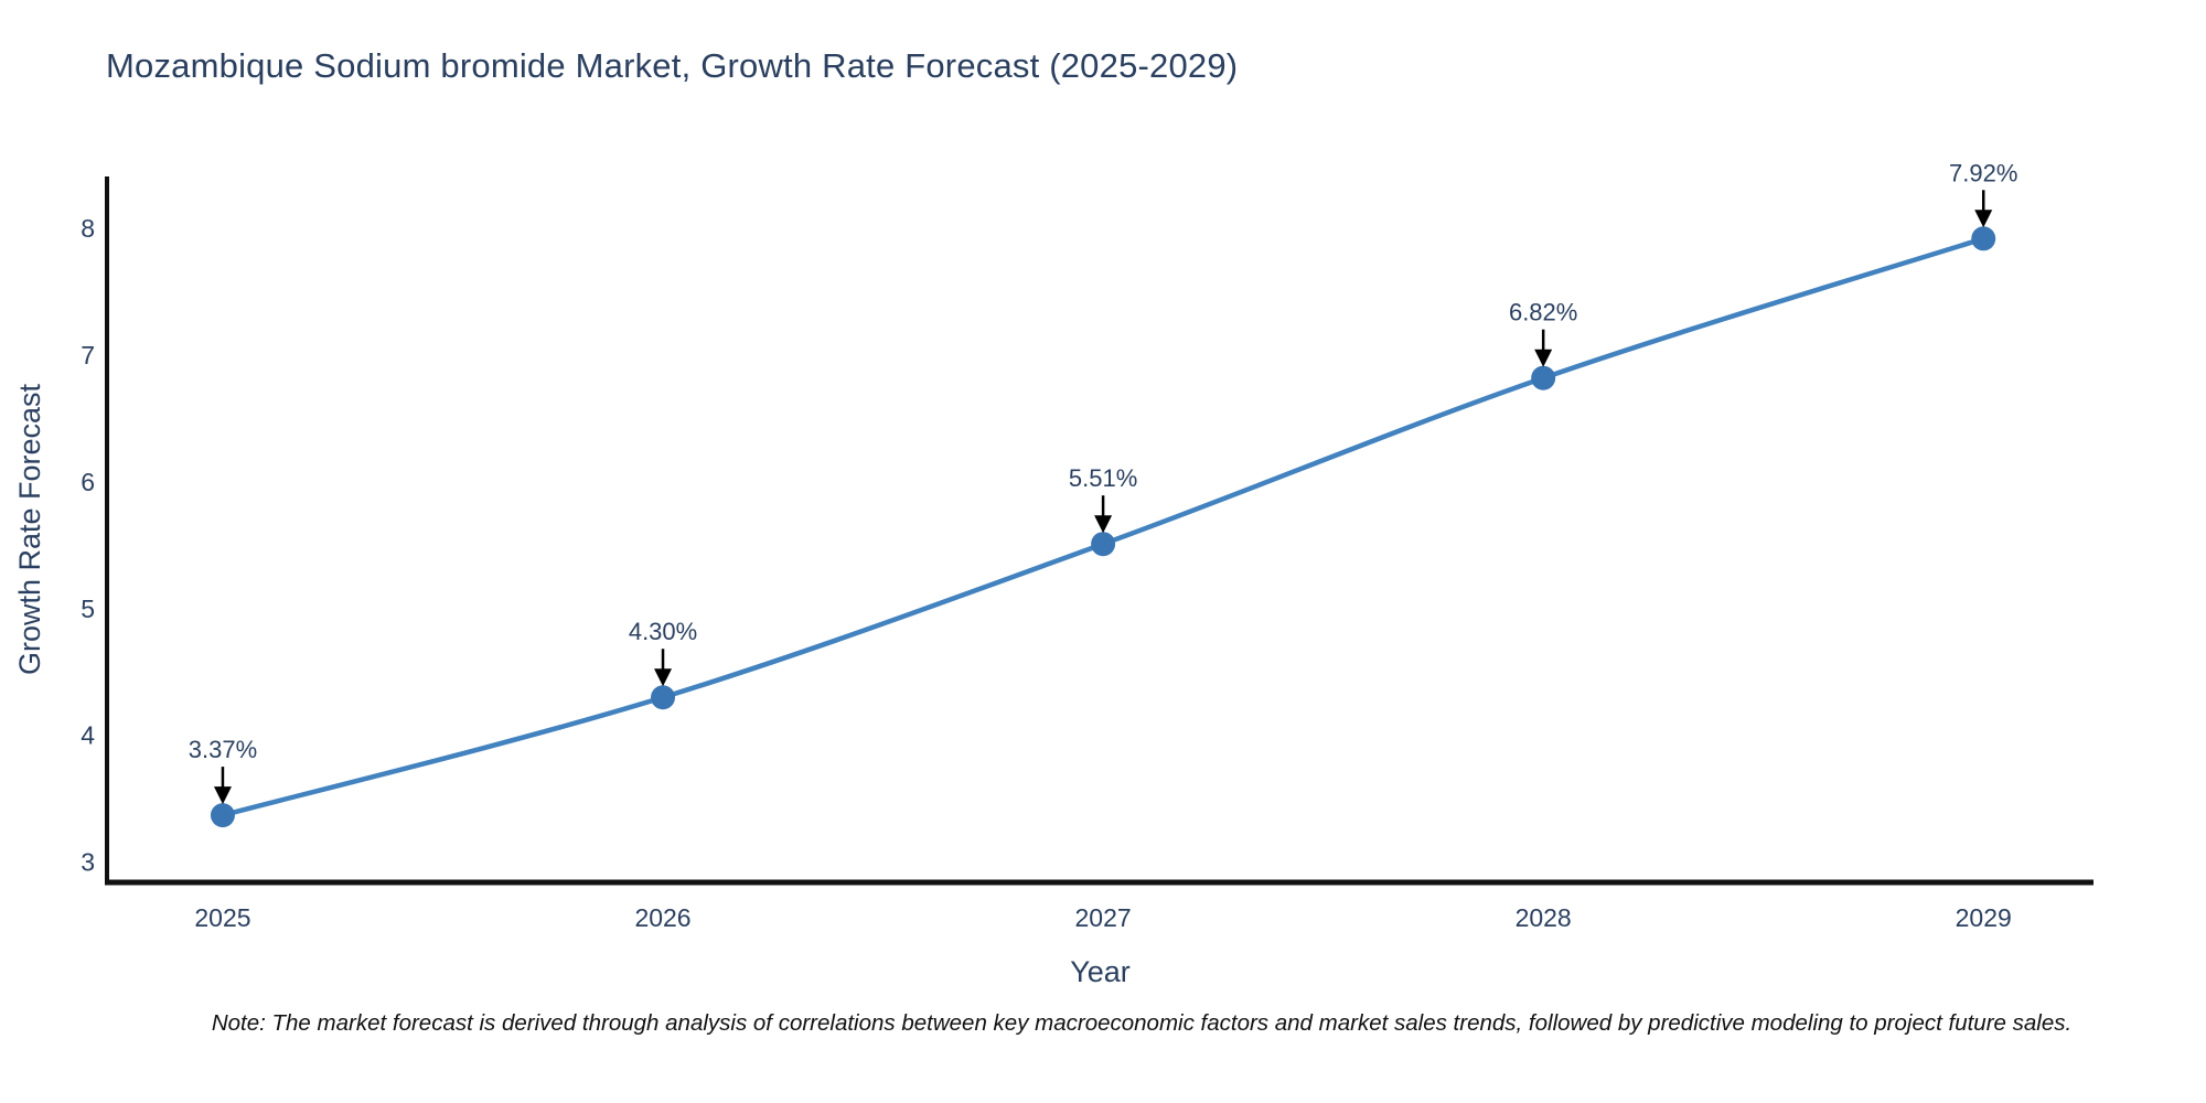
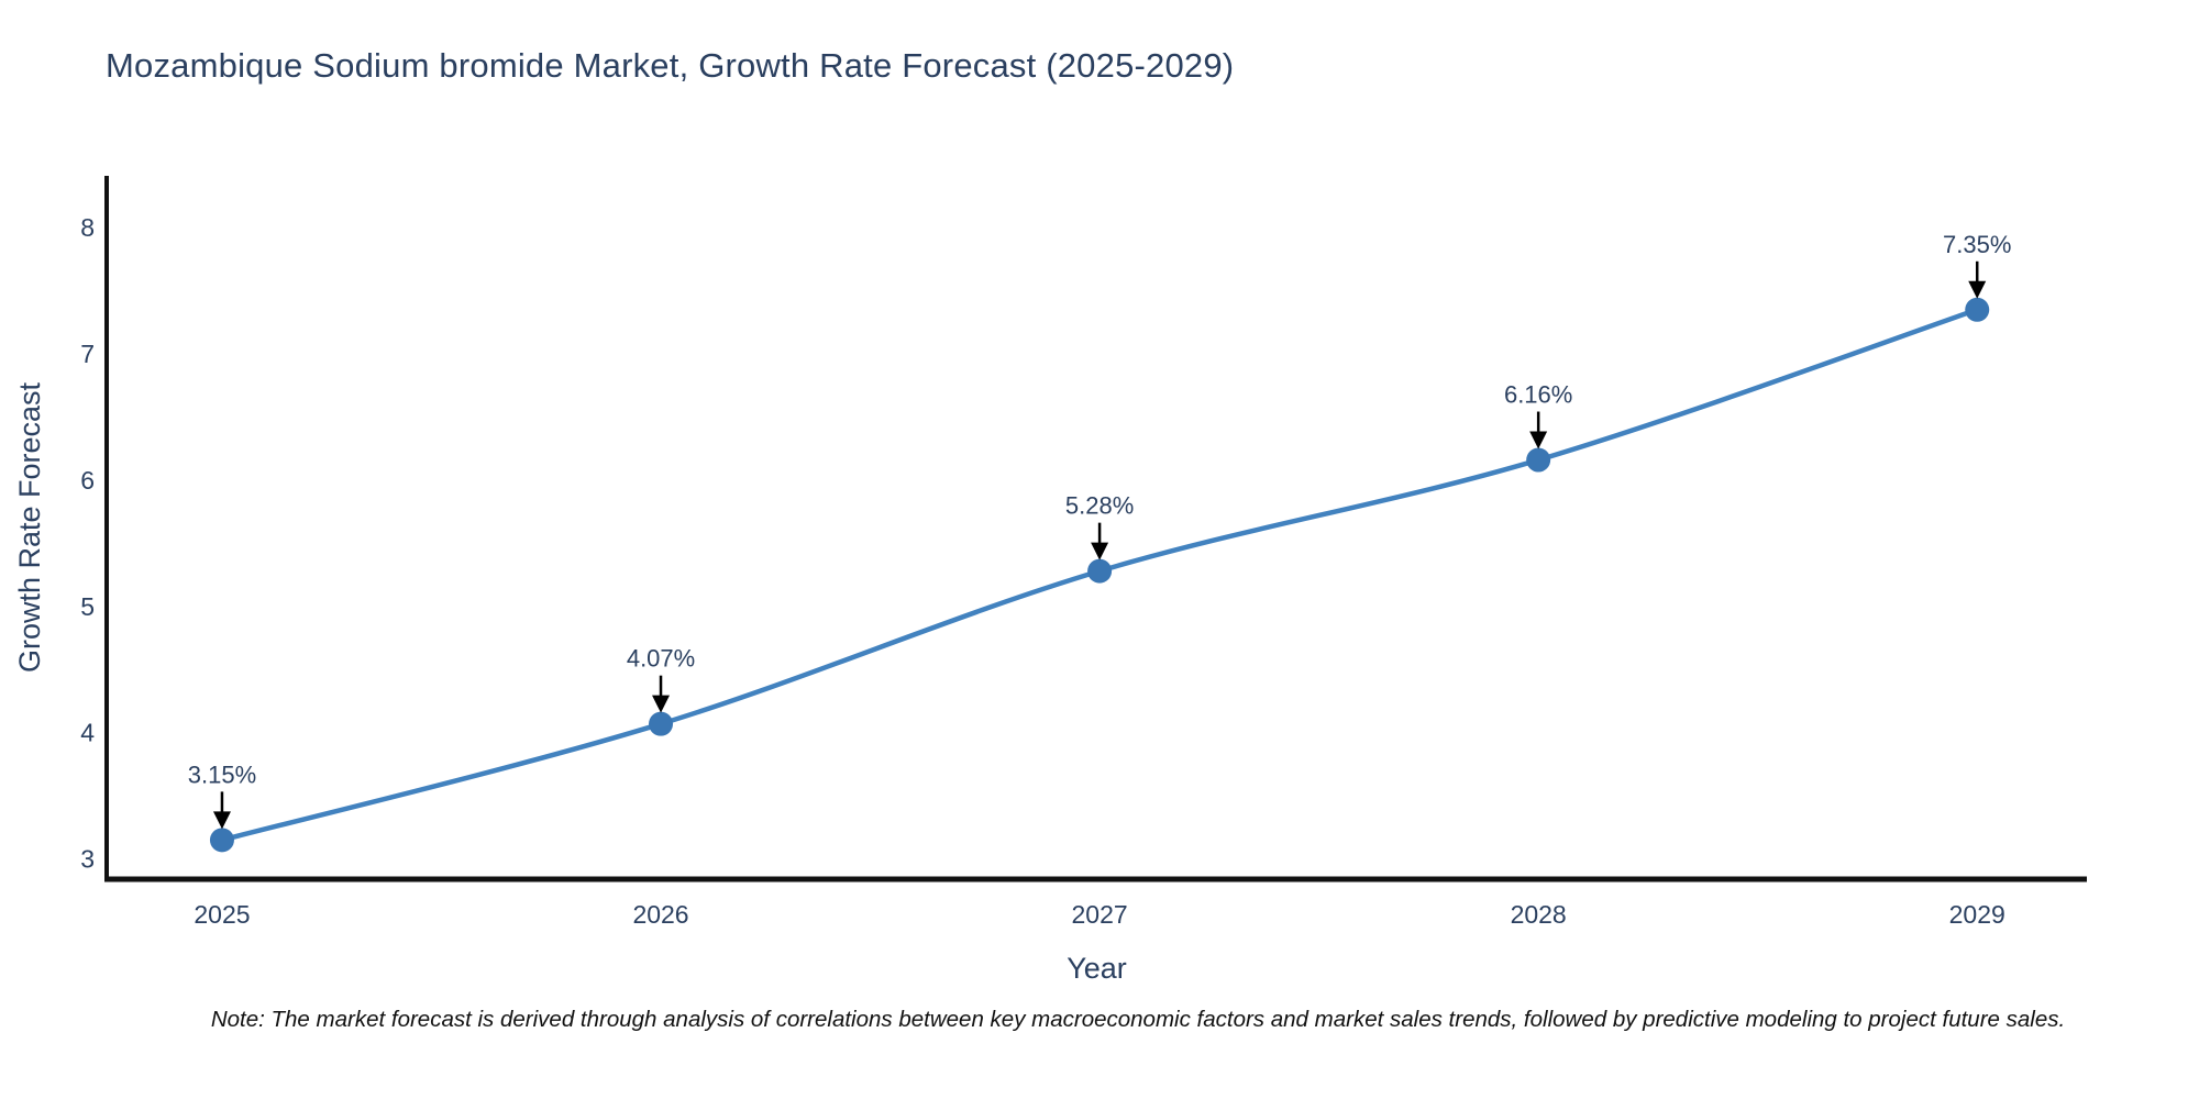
2025: 3.37% -> 3.15%
2026: 4.30% -> 4.07%
2027: 5.51% -> 5.28%
2028: 6.82% -> 6.16%
2029: 7.92% -> 7.35%
